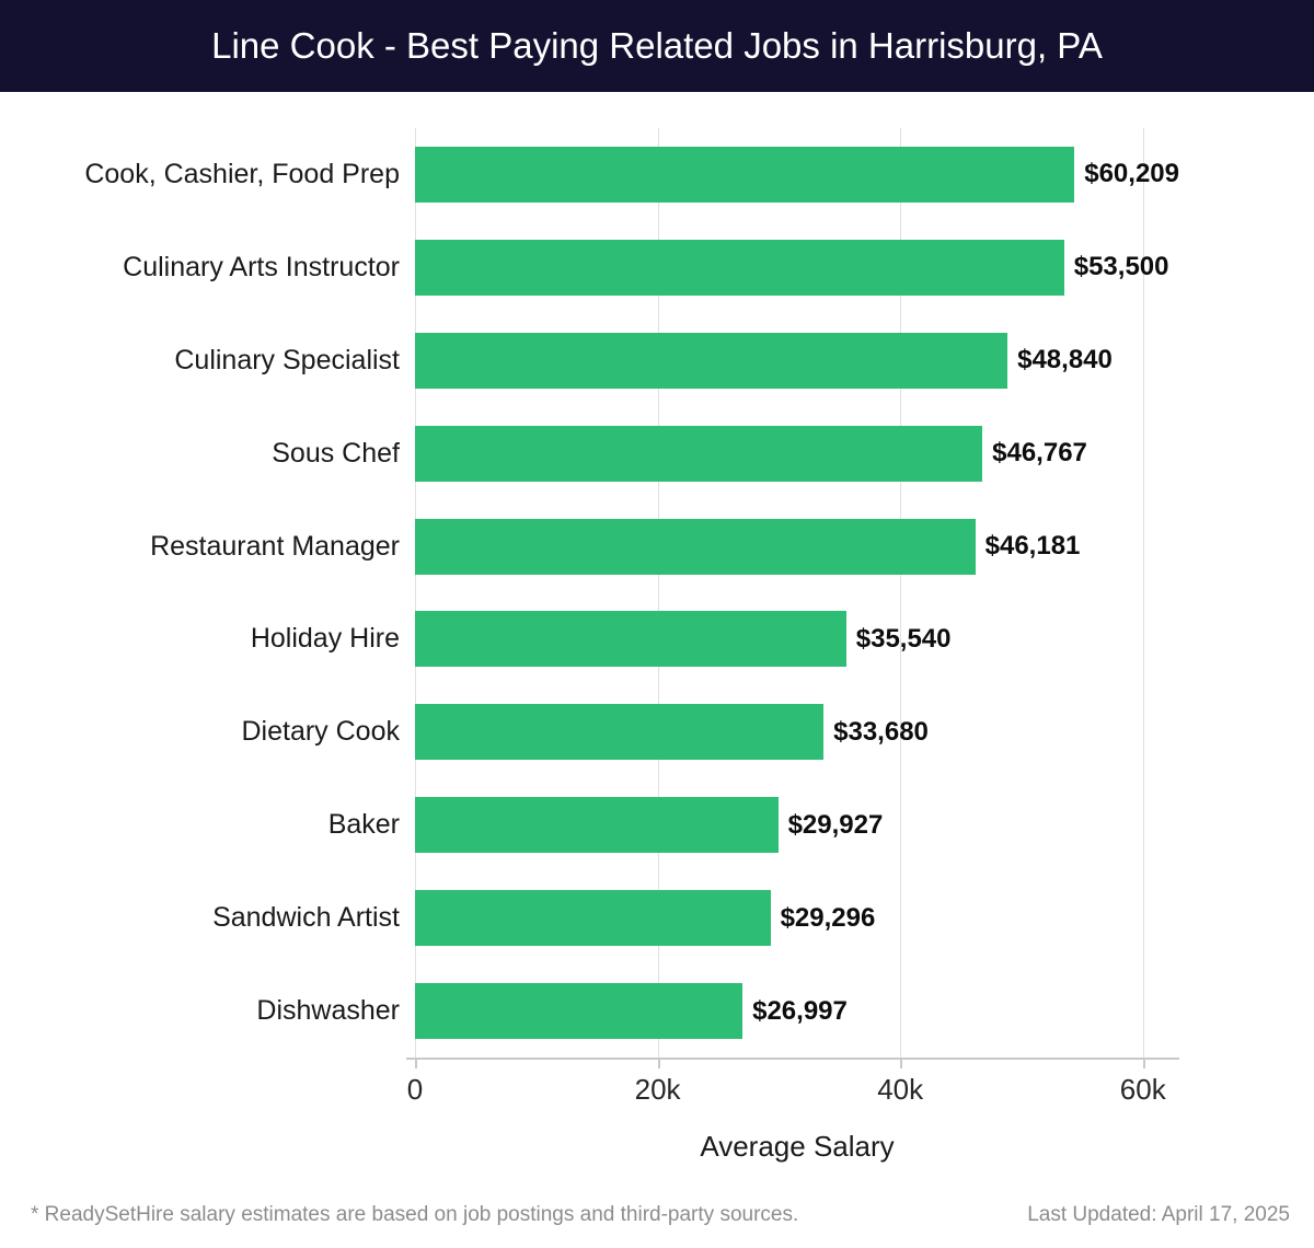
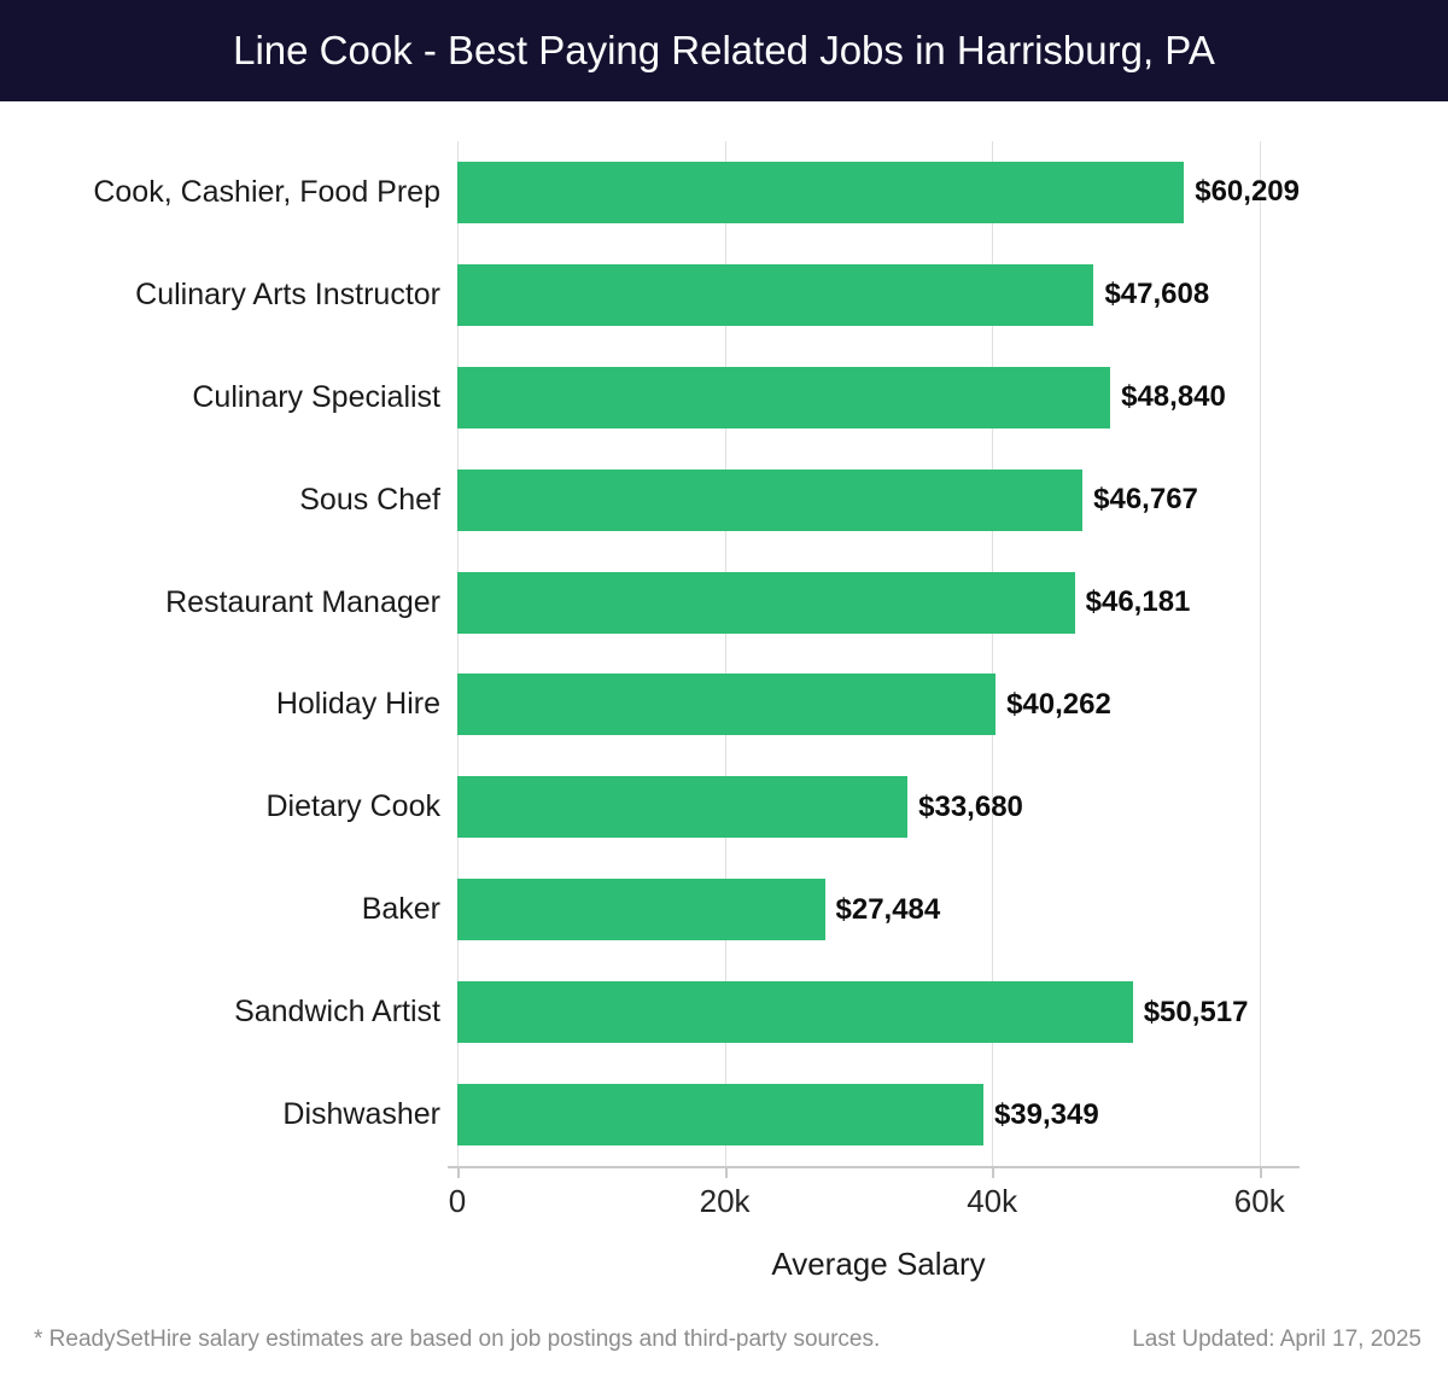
Culinary Arts Instructor: $53,500 -> $47,608
Holiday Hire: $35,540 -> $40,262
Baker: $29,927 -> $27,484
Sandwich Artist: $29,296 -> $50,517
Dishwasher: $26,997 -> $39,349
